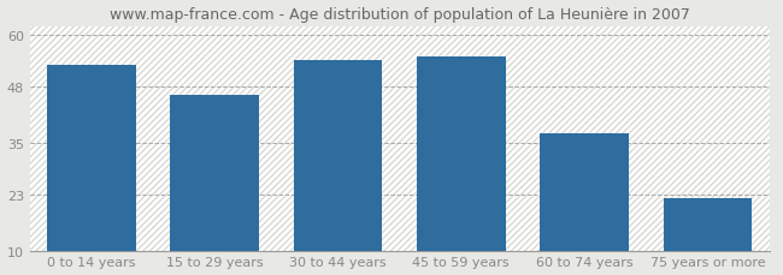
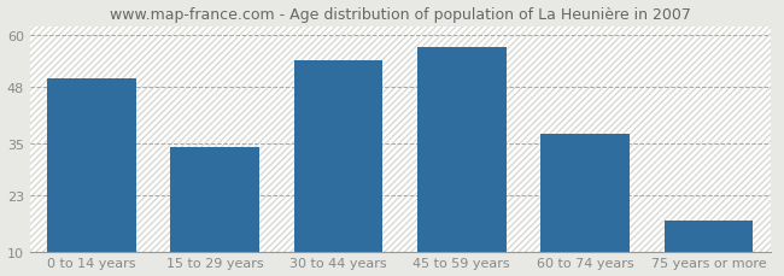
0 to 14 years: 53 -> 50
15 to 29 years: 46 -> 34
45 to 59 years: 55 -> 57
75 years or more: 22 -> 17
